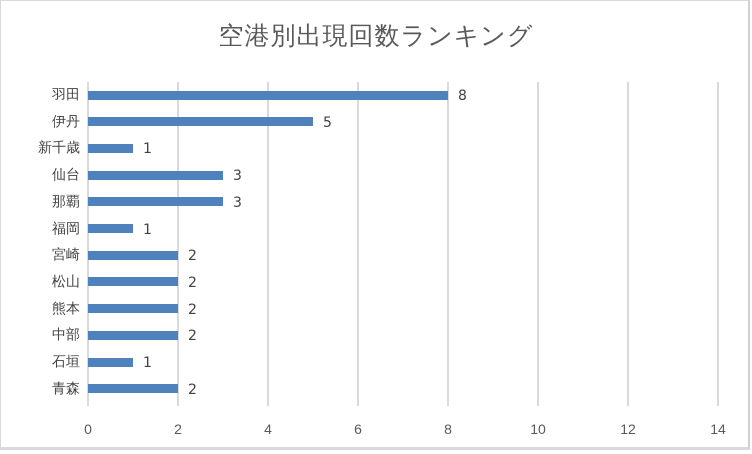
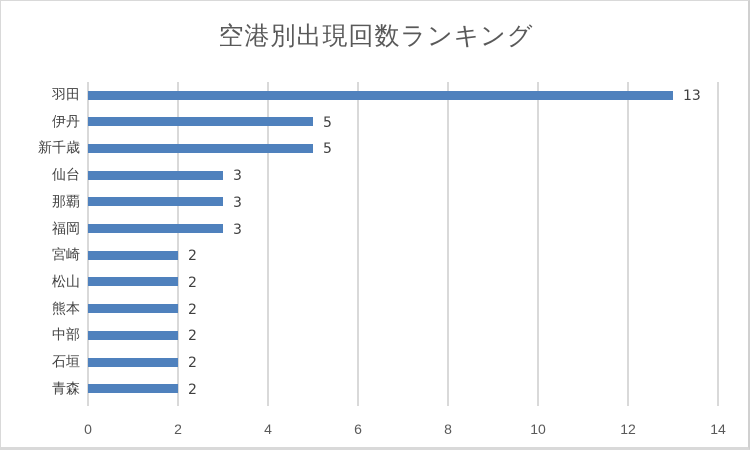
羽田: 8 -> 13
新千歳: 1 -> 5
福岡: 1 -> 3
石垣: 1 -> 2
